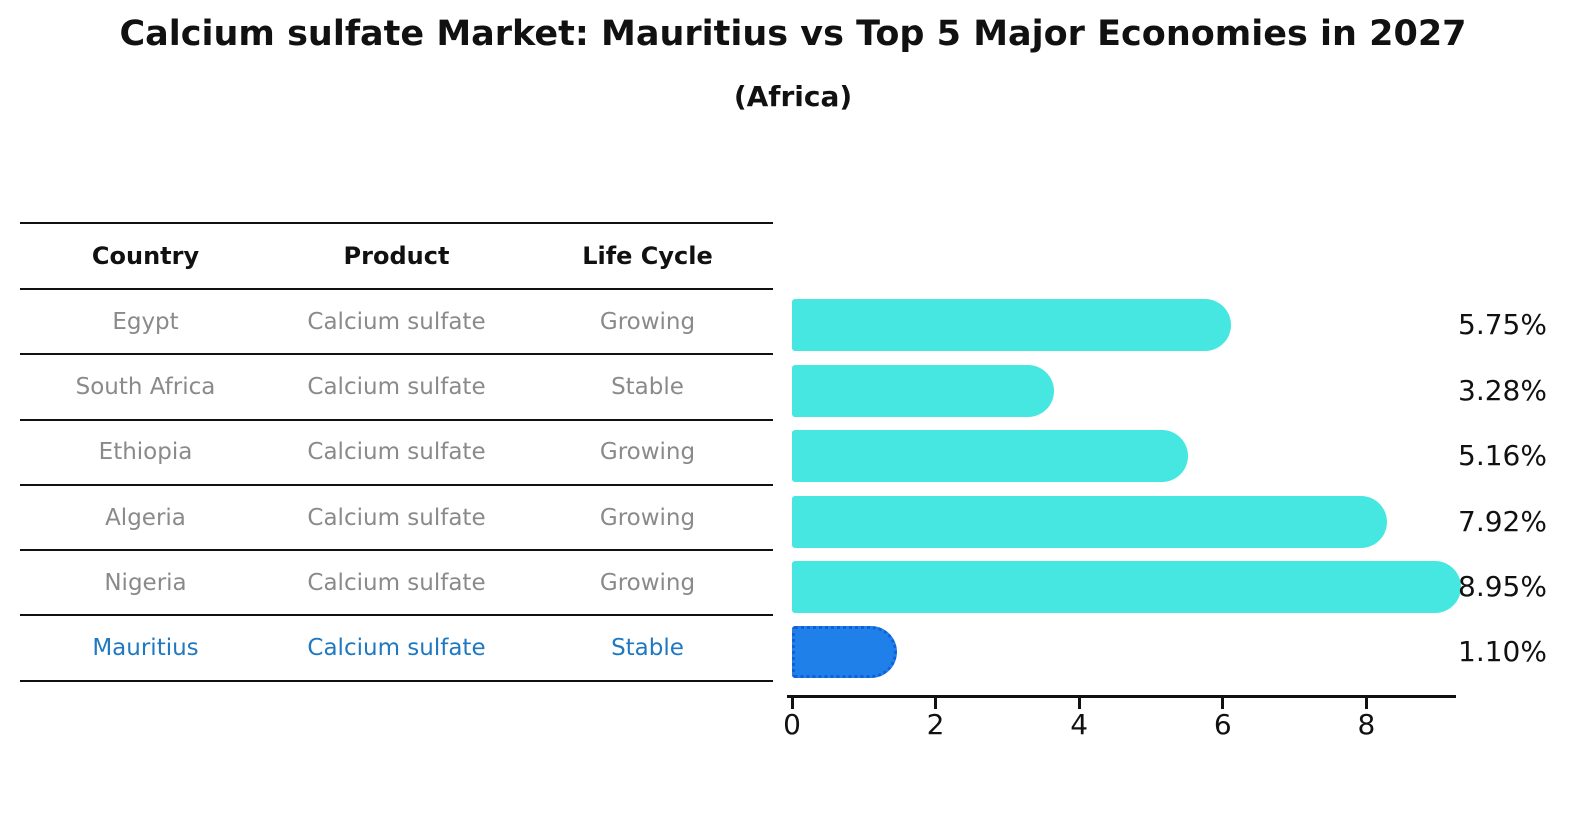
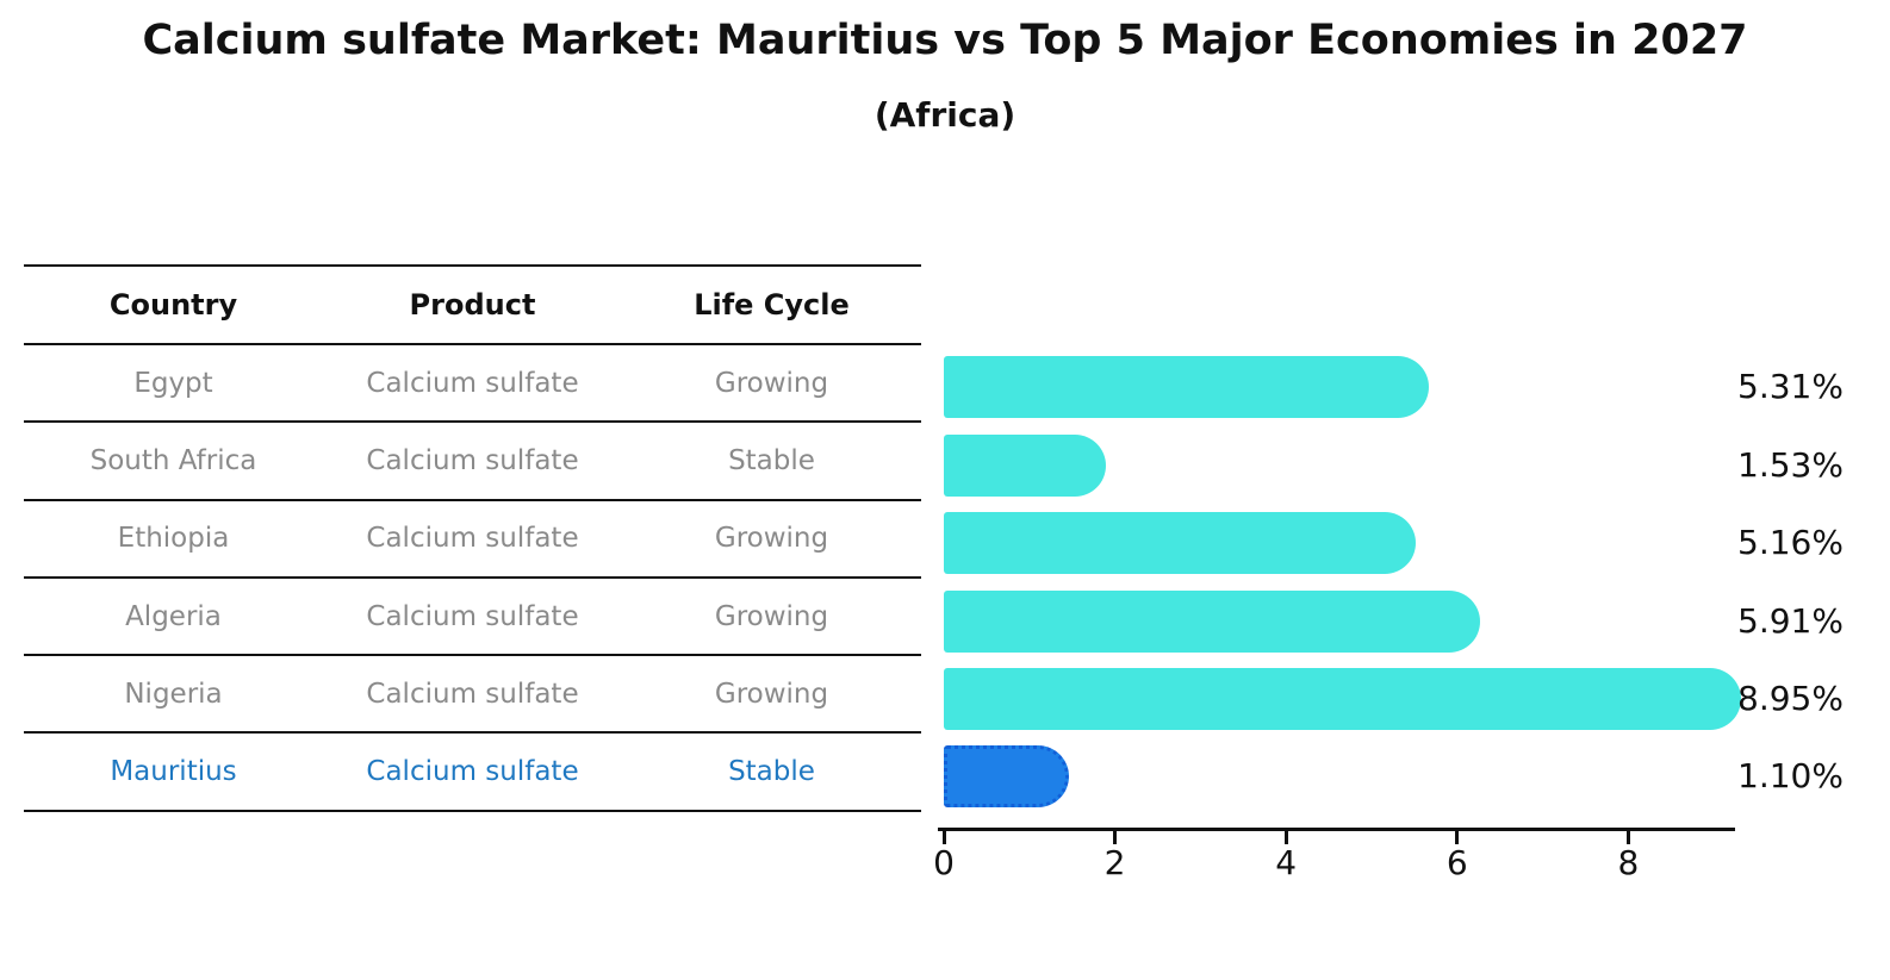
Egypt: 5.75% -> 5.31%
South Africa: 3.28% -> 1.53%
Algeria: 7.92% -> 5.91%
